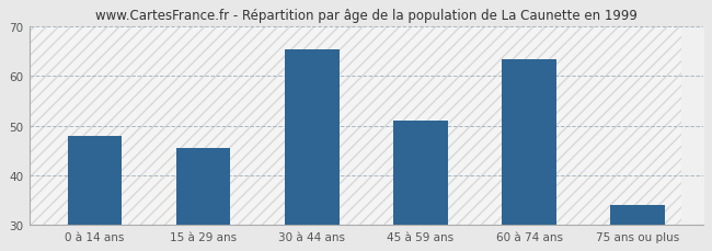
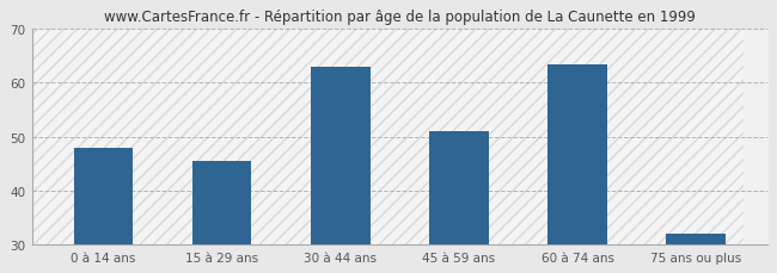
30 à 44 ans: 65.5 -> 63.0
75 ans ou plus: 34.0 -> 32.0
